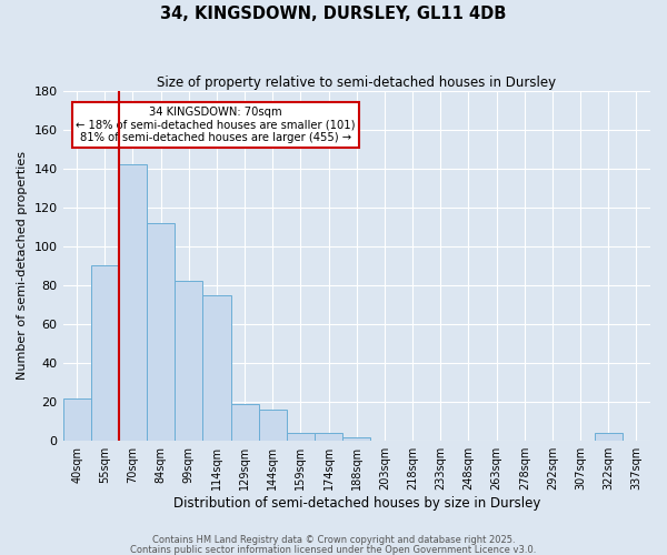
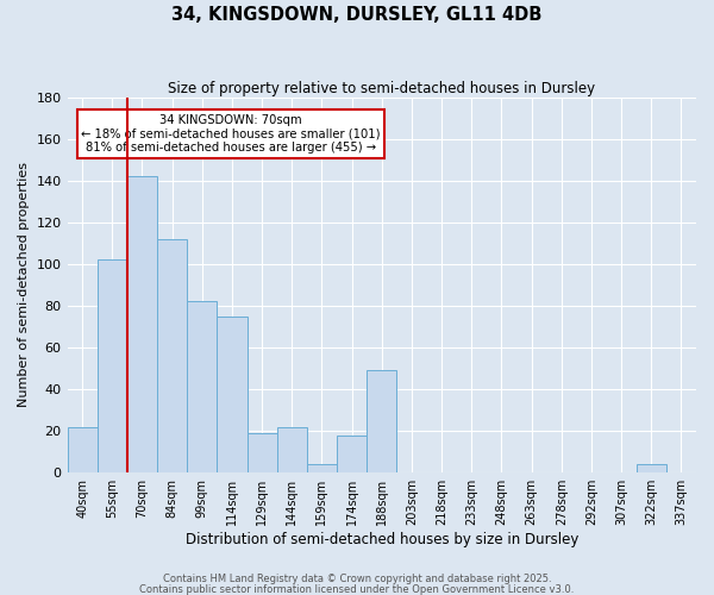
55sqm: 90 -> 102
144sqm: 16 -> 22
174sqm: 4 -> 18
188sqm: 2 -> 49
